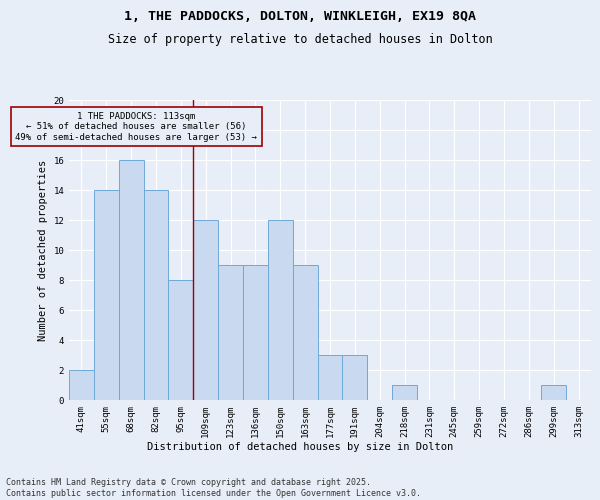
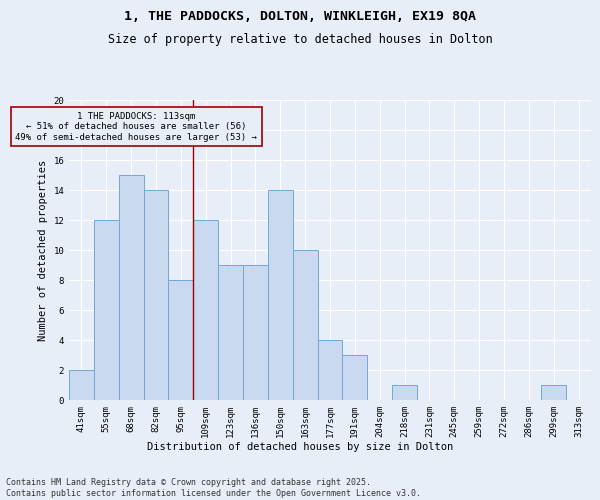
55sqm: 14 -> 12
68sqm: 16 -> 15
150sqm: 12 -> 14
163sqm: 9 -> 10
177sqm: 3 -> 4
